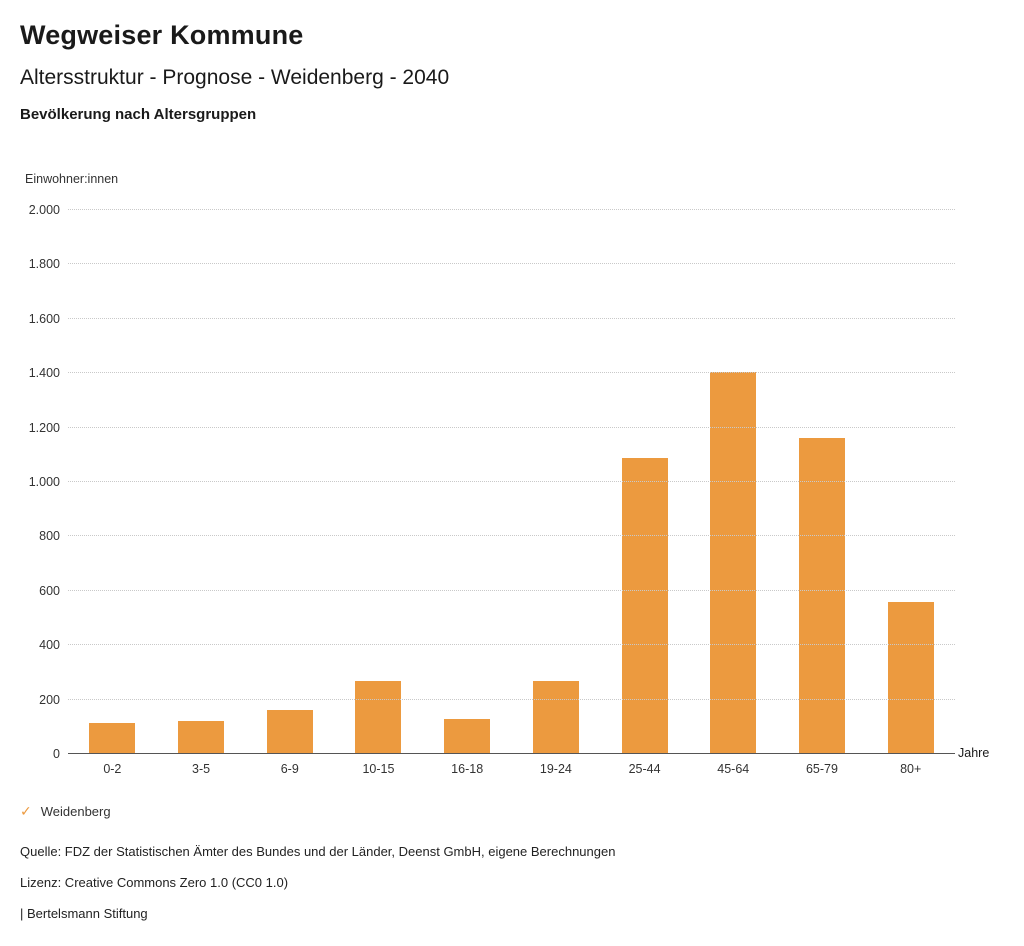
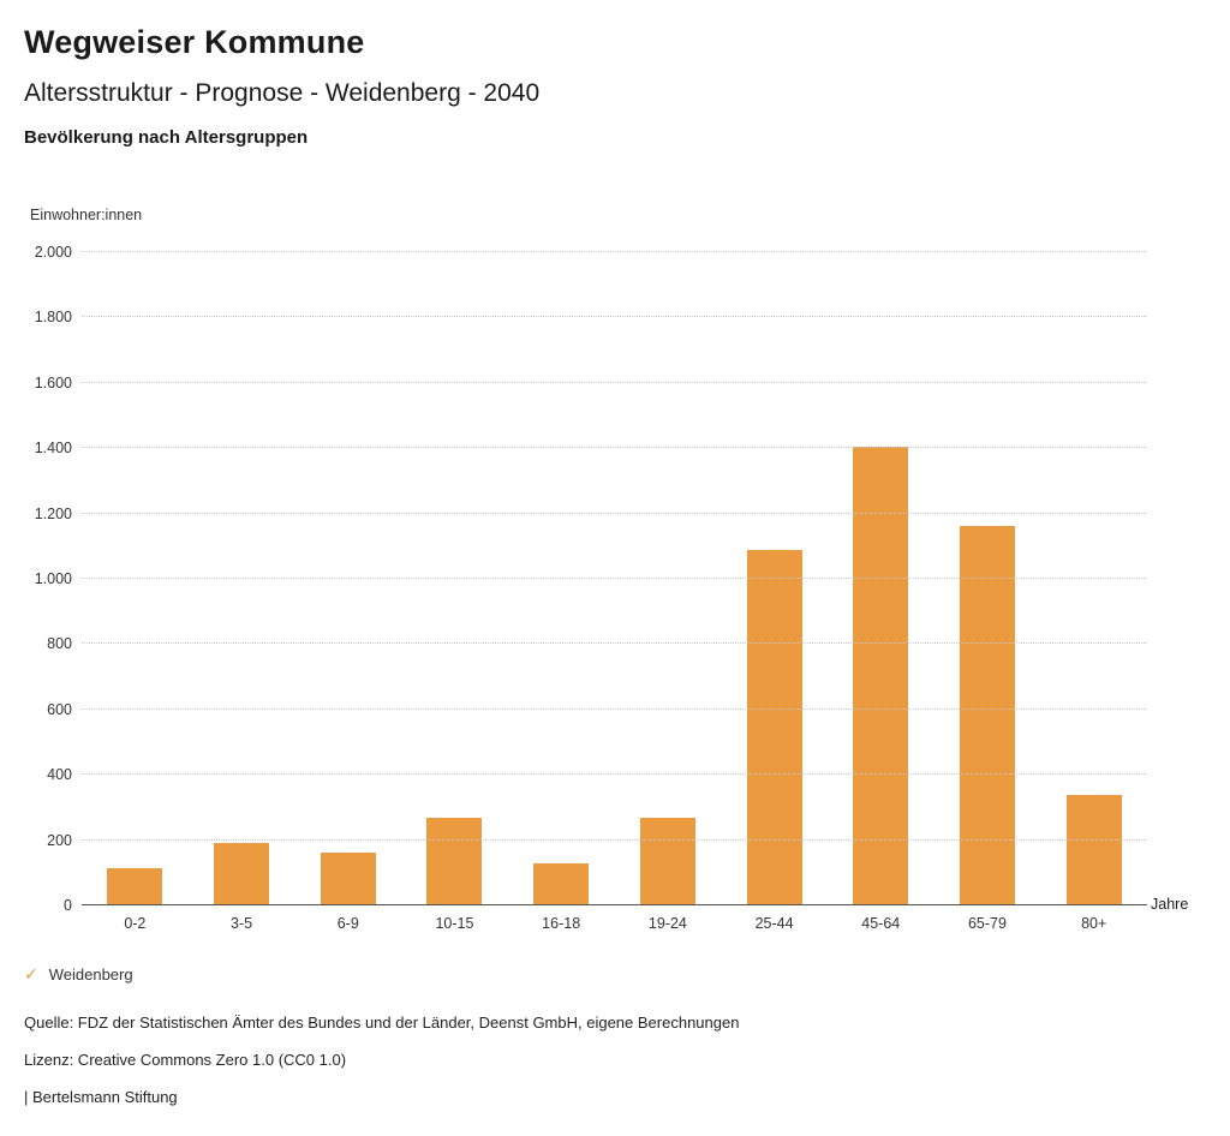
3-5: 120 -> 190
80+: 560 -> 340
